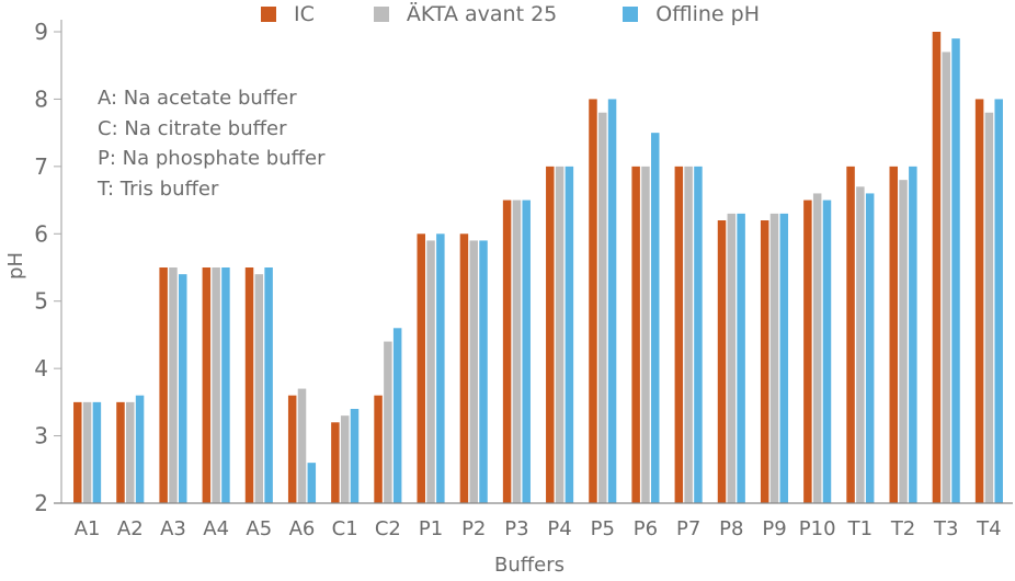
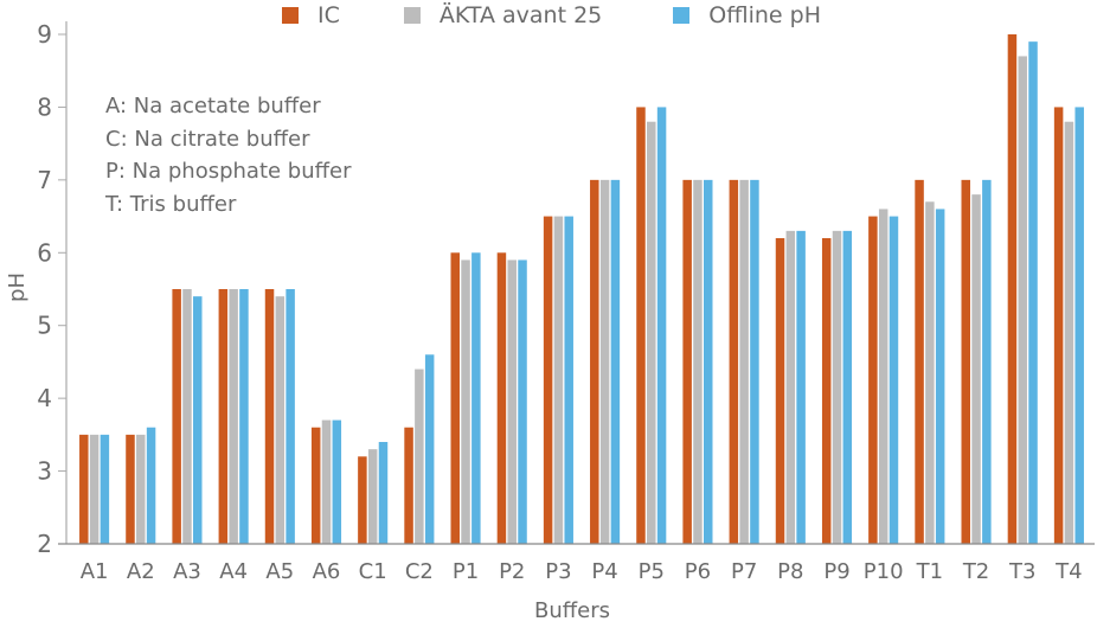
Offline pH/A6: 2.6 -> 3.7
Offline pH/P6: 7.5 -> 7.0
